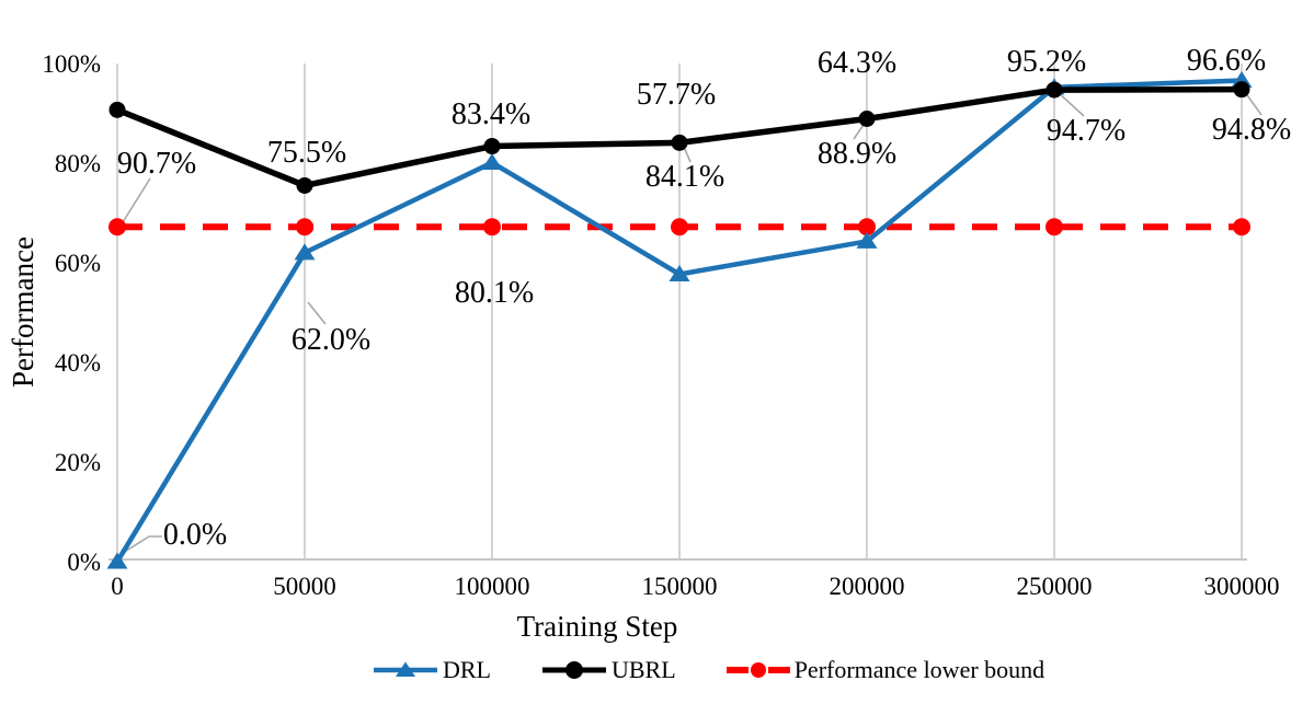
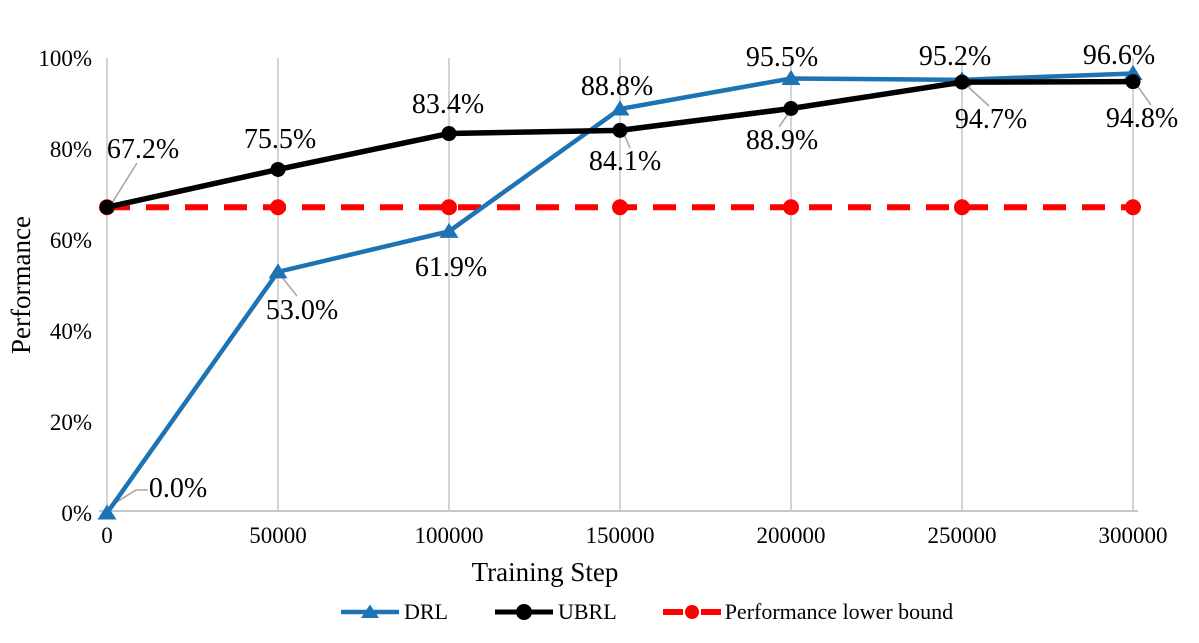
UBRL/0: 90.7% -> 67.2%
DRL/50000: 62.0% -> 53.0%
DRL/100000: 80.1% -> 61.9%
DRL/150000: 57.7% -> 88.8%
DRL/200000: 64.3% -> 95.5%
